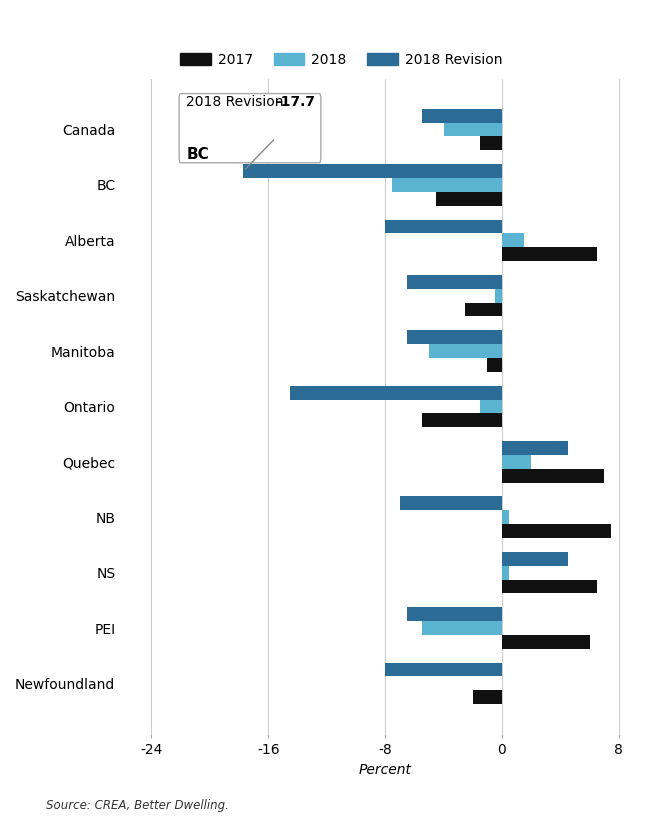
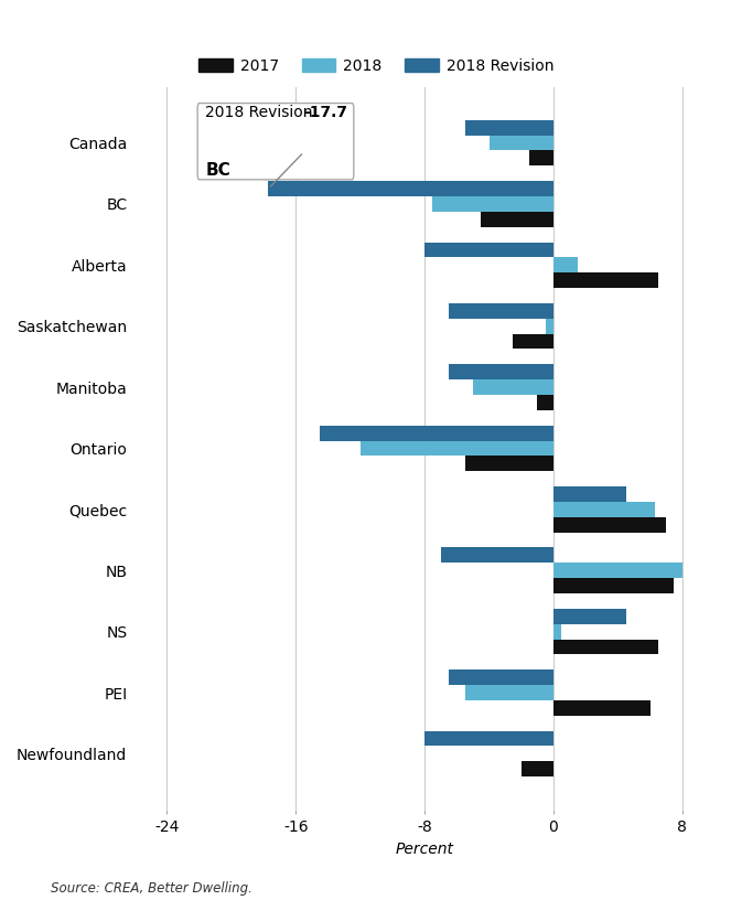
2018/Ontario: -1.5 -> -12.0
2018/Quebec: 2.0 -> 6.3
2018/NB: 0.5 -> 8.0
